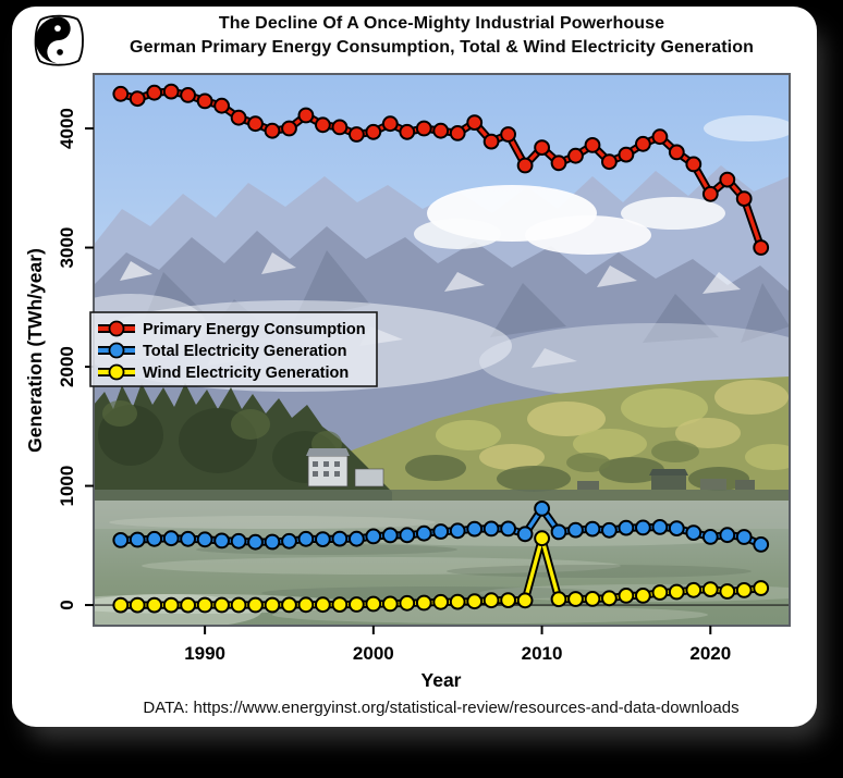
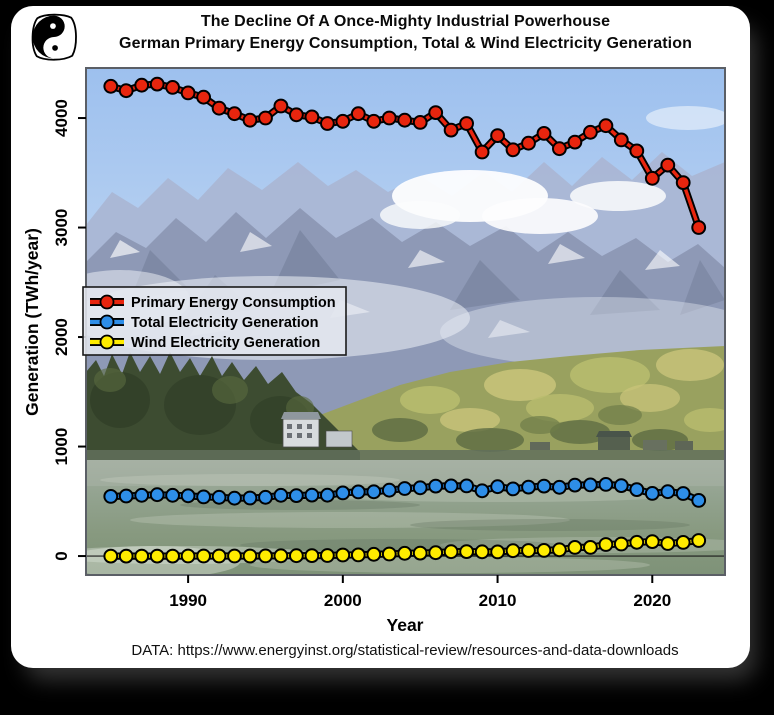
Total Electricity Generation/2010: 810 -> 630
Wind Electricity Generation/2010: 560 -> 40
